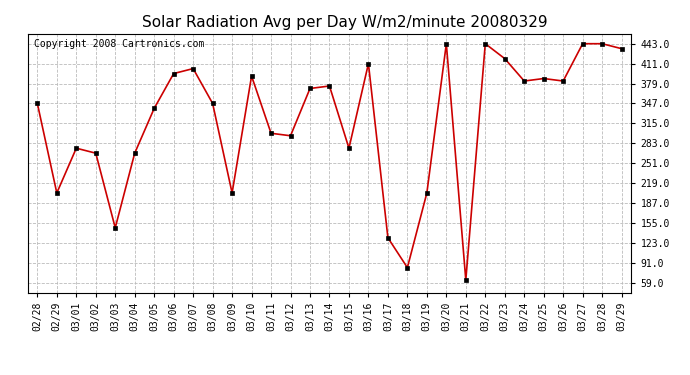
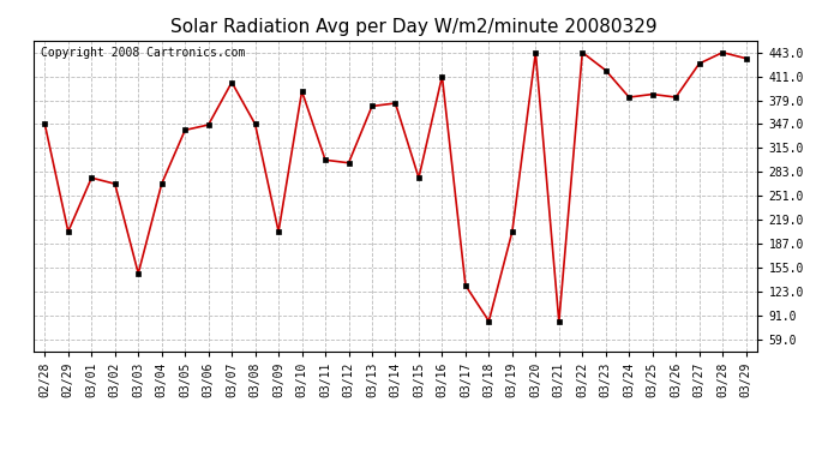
03/06: 395 -> 346
03/21: 63 -> 82
03/27: 443 -> 428
